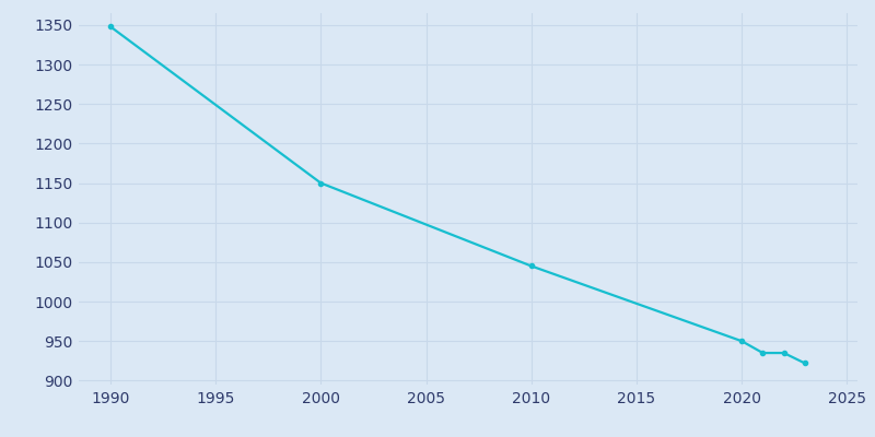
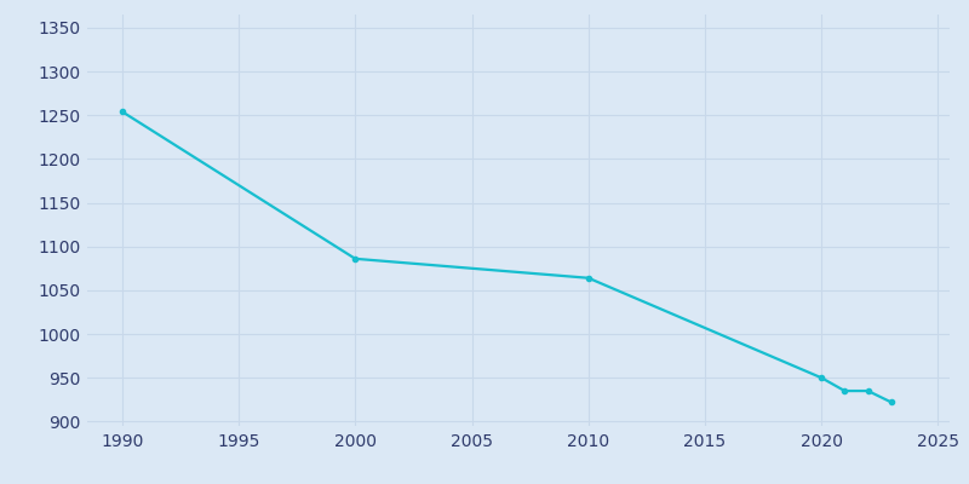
1990: 1348 -> 1254
2000: 1150 -> 1086
2010: 1045 -> 1064
